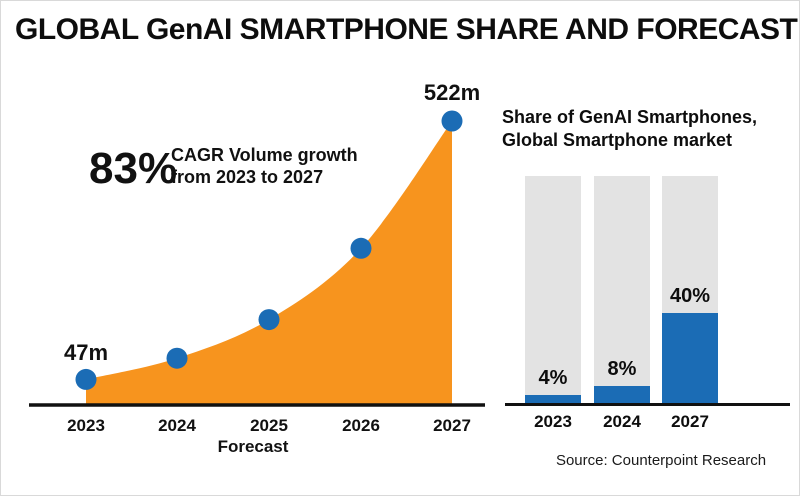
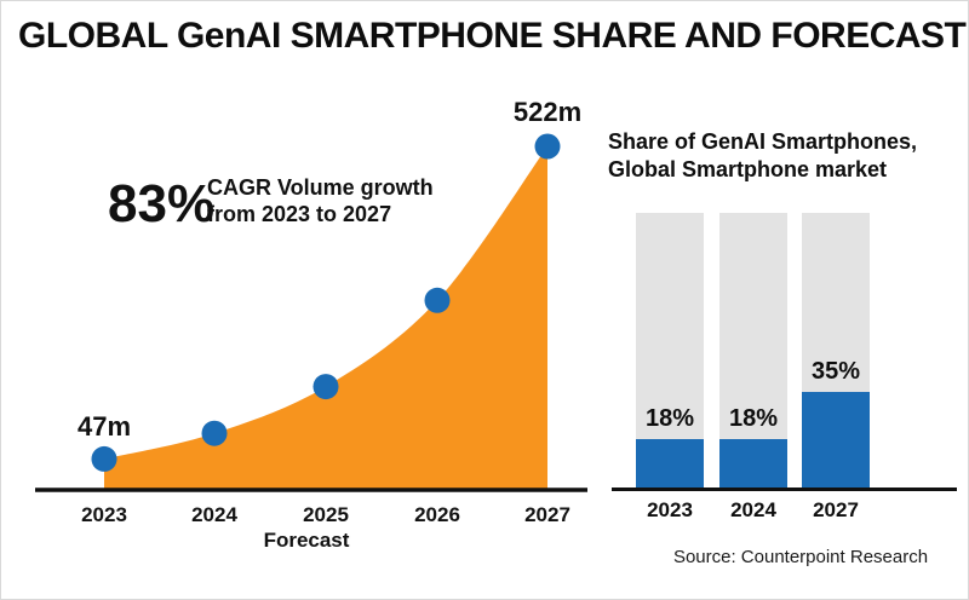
Share of GenAI Smartphones, Global Smartphone market/2023: 4% -> 18%
Share of GenAI Smartphones, Global Smartphone market/2024: 8% -> 18%
Share of GenAI Smartphones, Global Smartphone market/2027: 40% -> 35%
